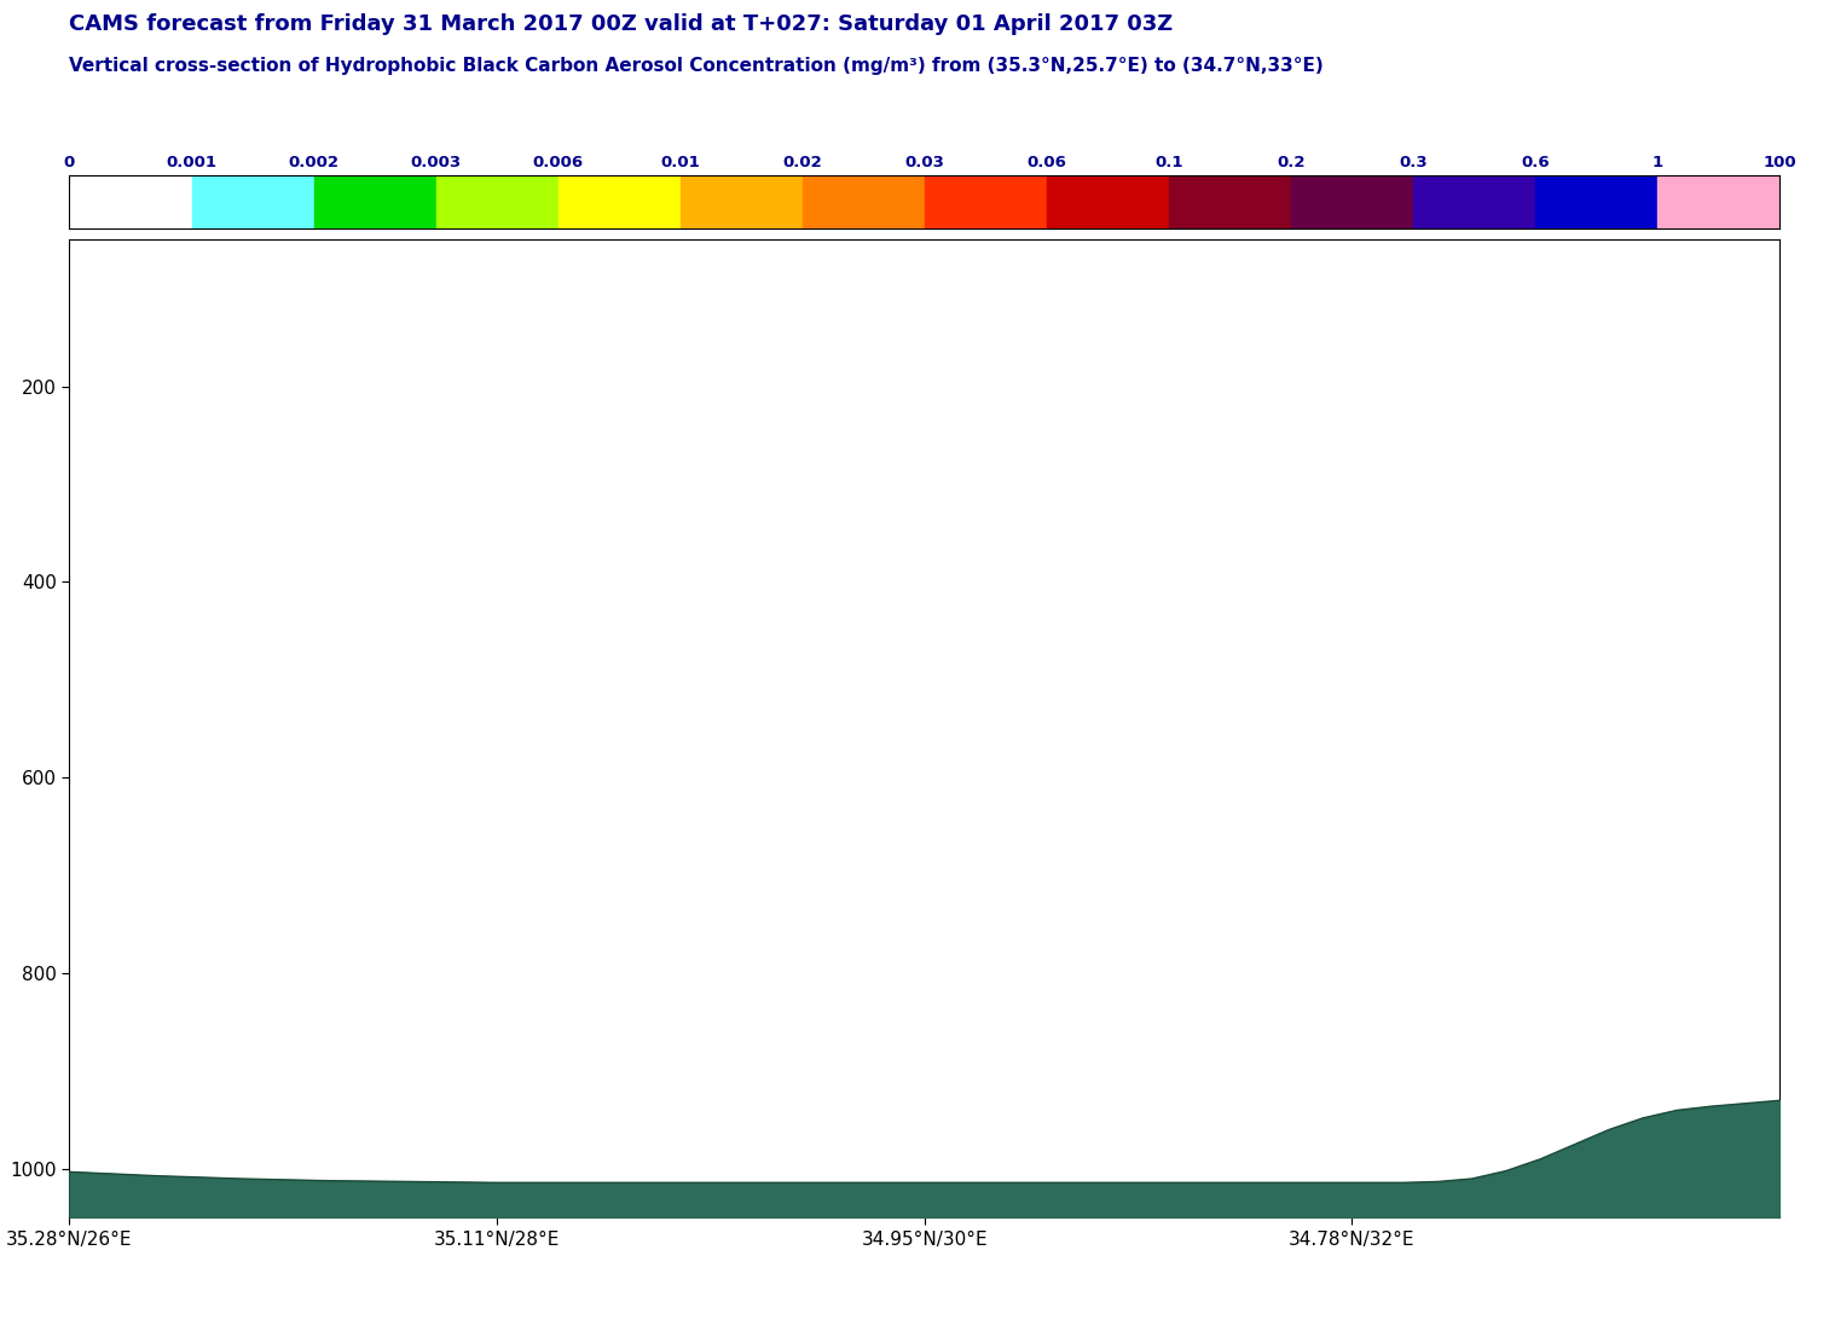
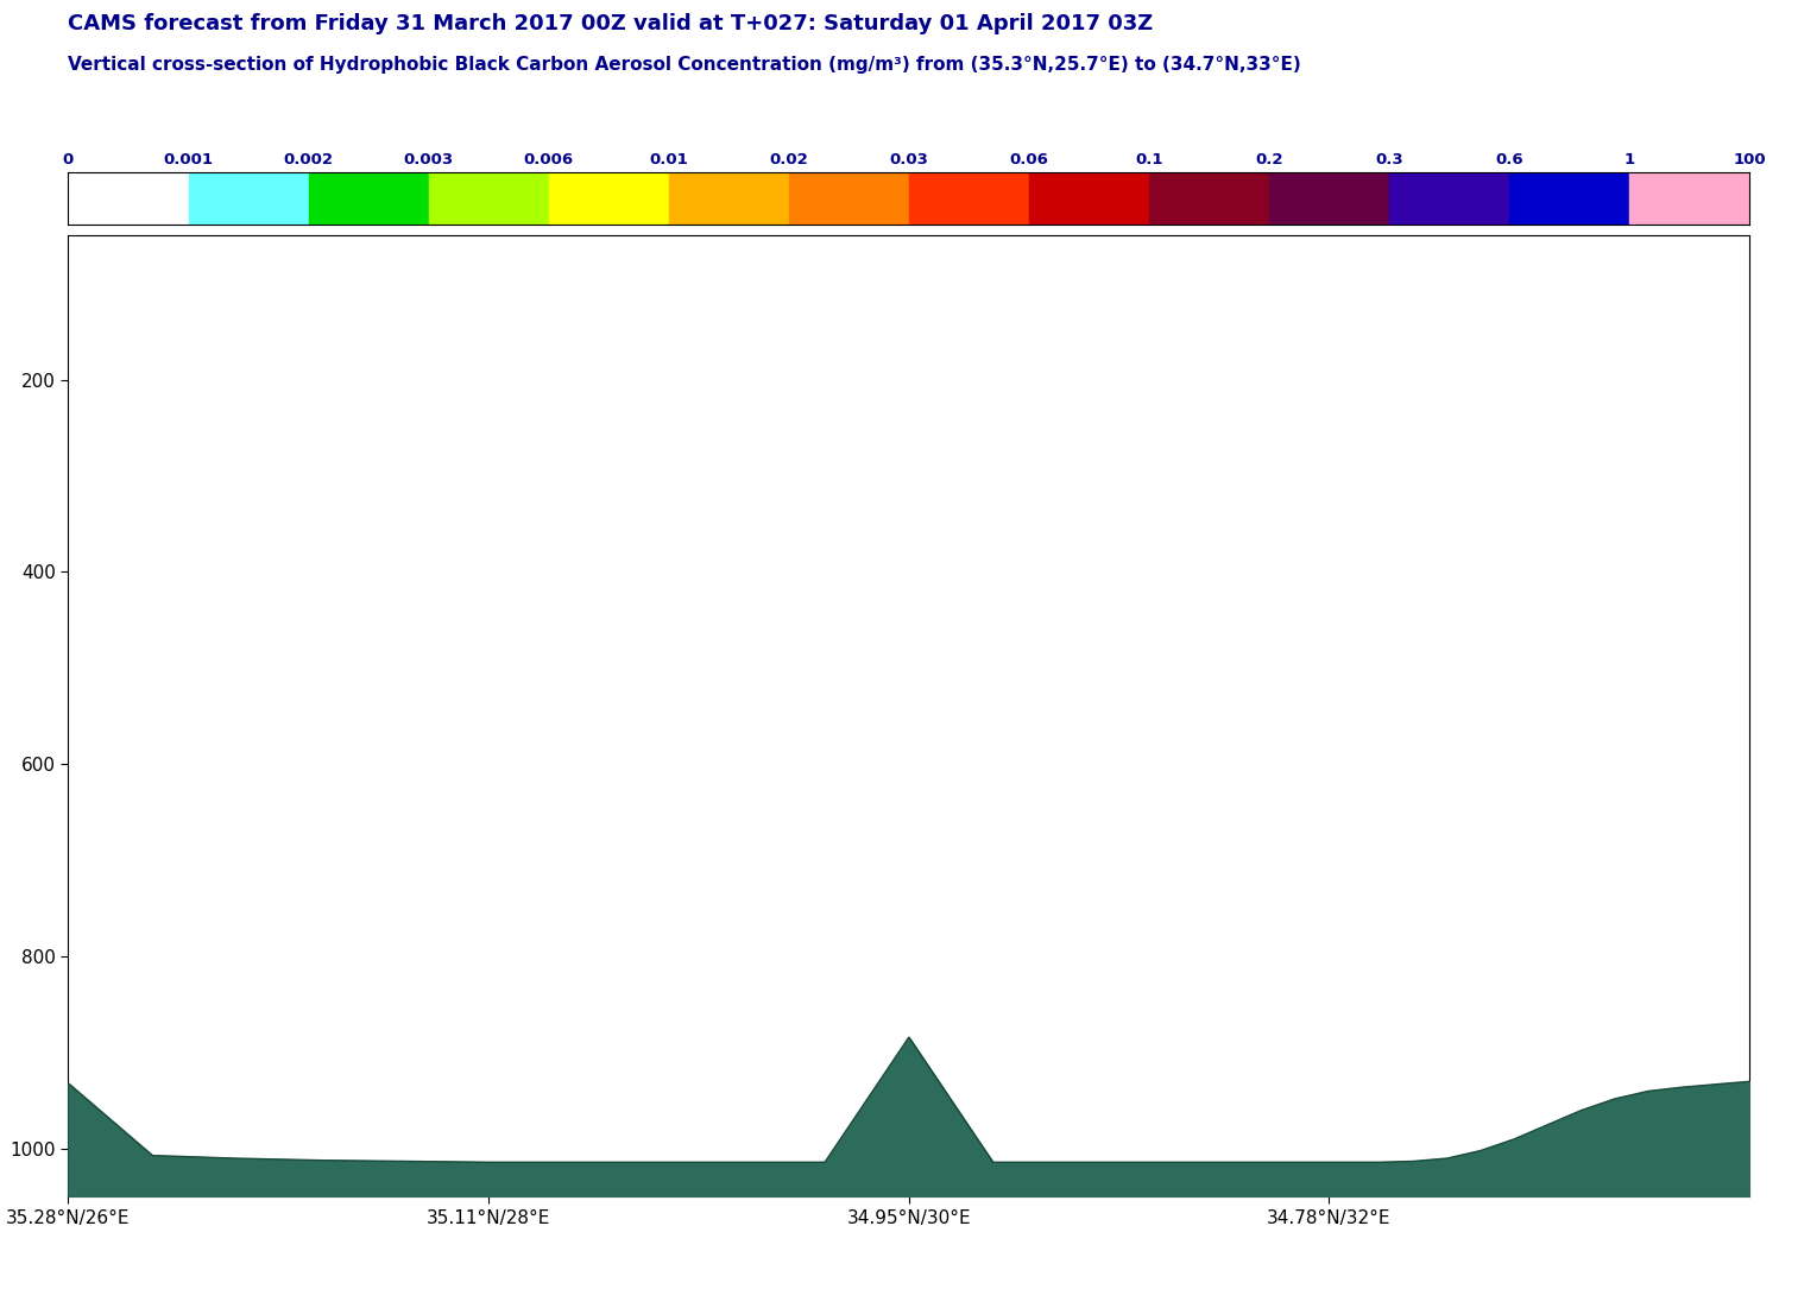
35.28°N/26°E: 1003 -> 932
34.95°N/30°E: 1014 -> 884
